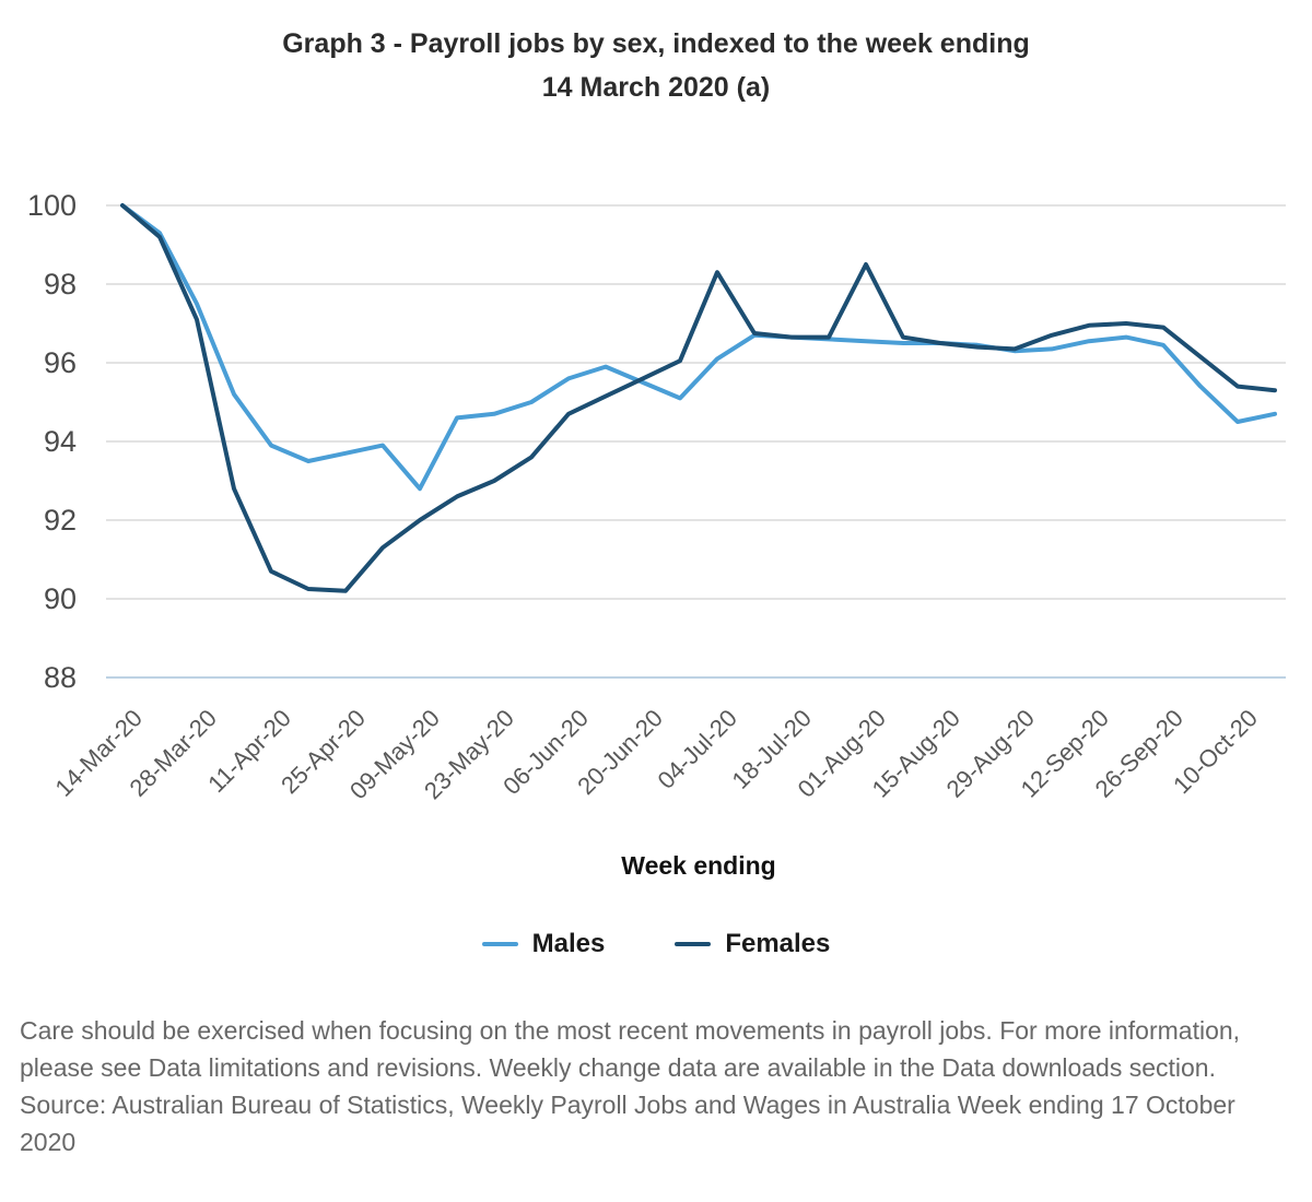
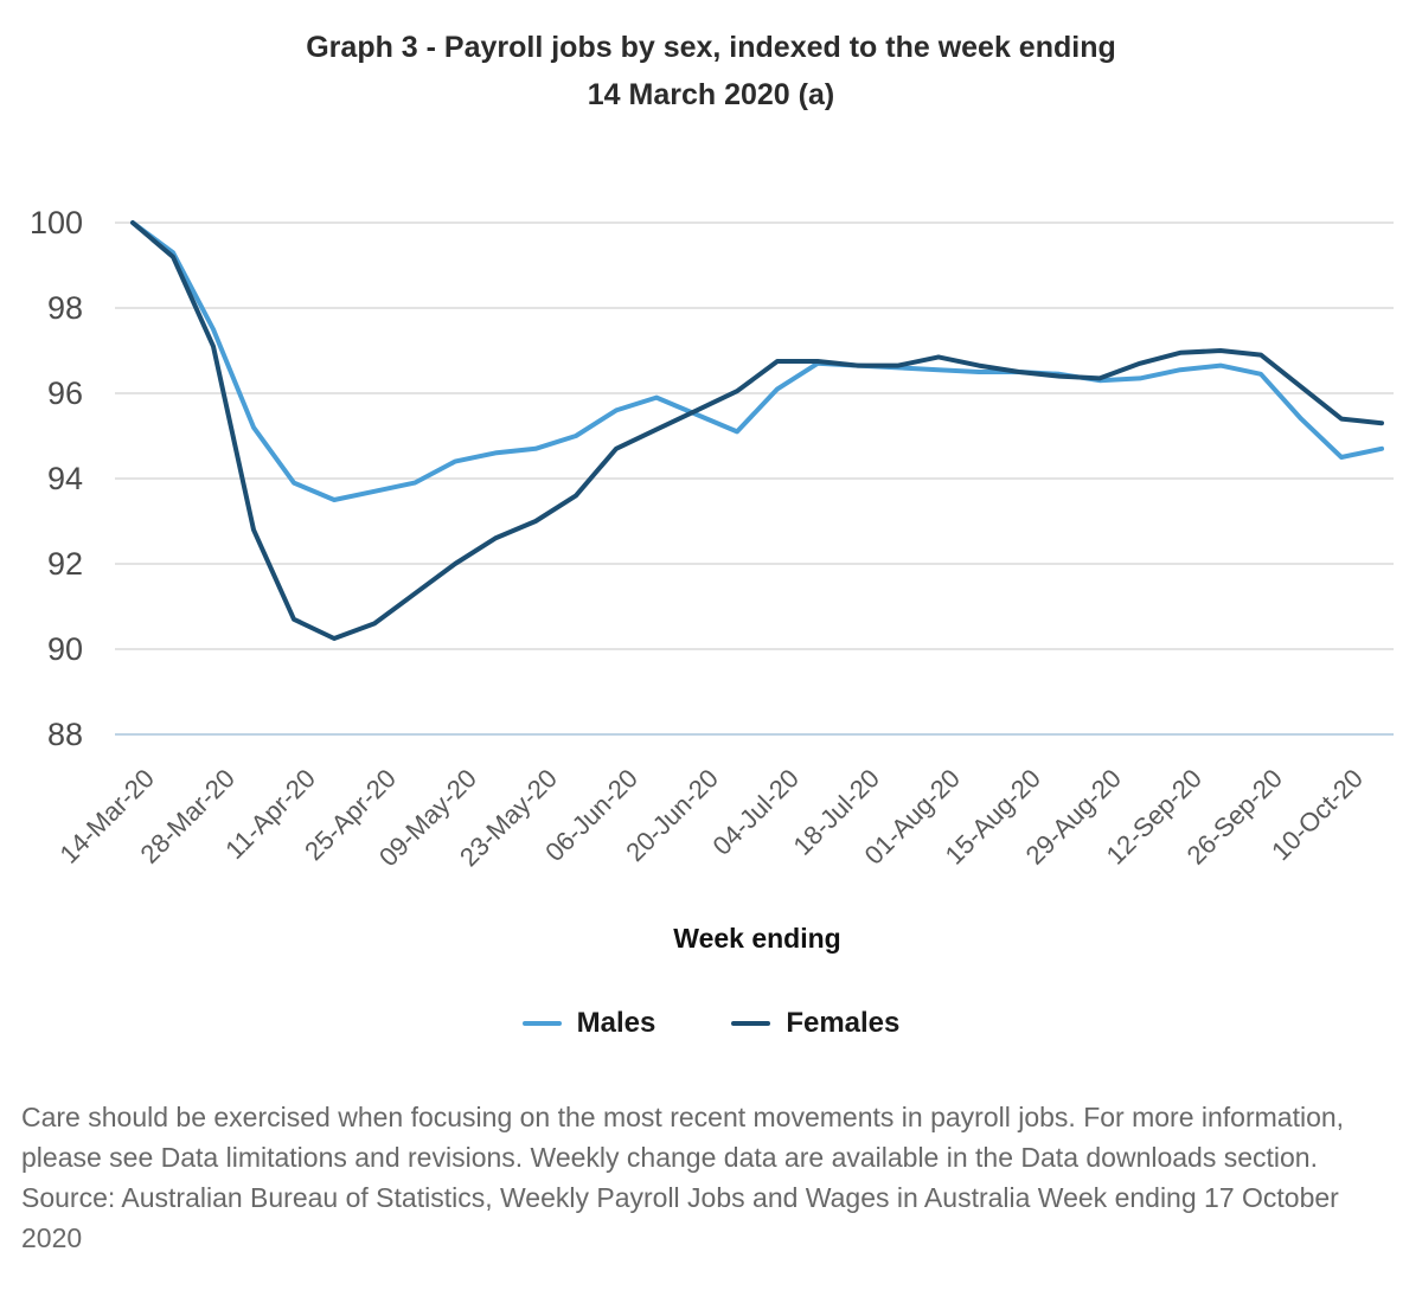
Females/25-Apr-20: 90.2 -> 90.6
Males/09-May-20: 92.8 -> 94.4
Females/04-Jul-20: 98.3 -> 96.8
Females/01-Aug-20: 98.5 -> 96.8
